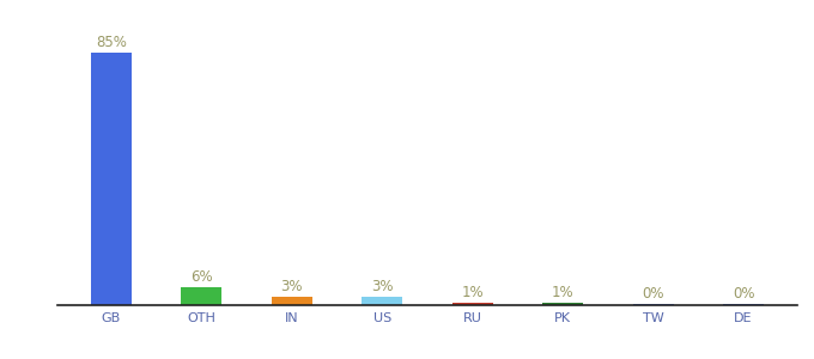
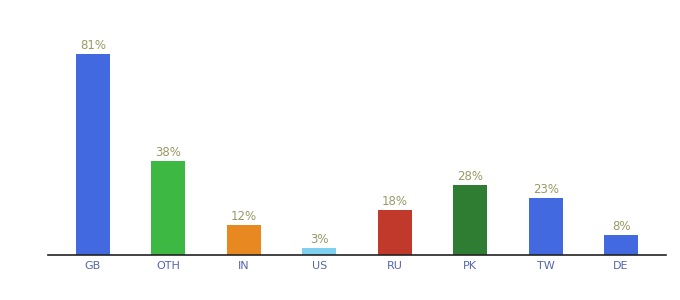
GB: 85% -> 81%
OTH: 6% -> 38%
IN: 3% -> 12%
RU: 1% -> 18%
PK: 1% -> 28%
TW: 0% -> 23%
DE: 0% -> 8%
